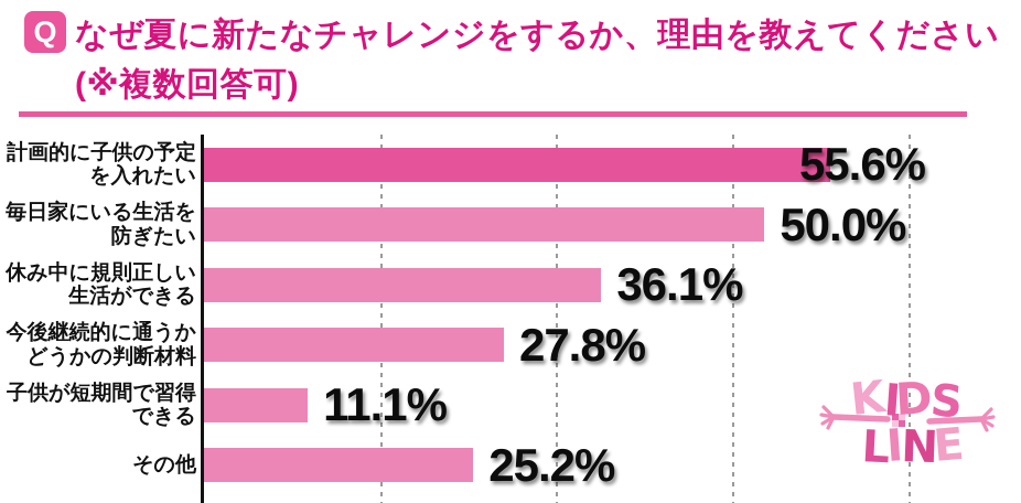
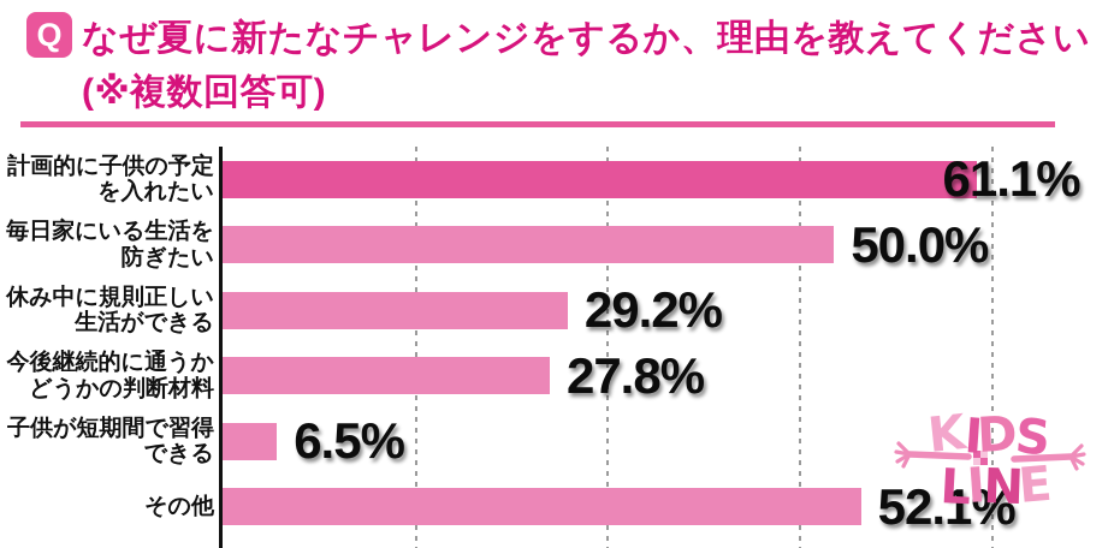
計画的に子供の予定を入れたい: 55.6% -> 61.1%
休み中に規則正しい生活ができる: 36.1% -> 29.2%
子供が短期間で習得できる: 11.1% -> 6.5%
その他: 25.2% -> 52.1%
